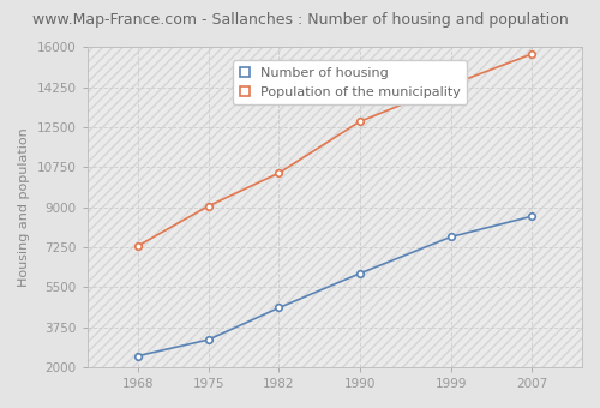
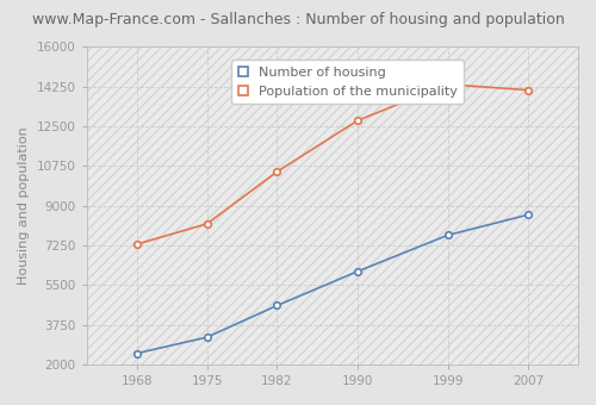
Population of the municipality/1975: 9000 -> 8200
Population of the municipality/2007: 15700 -> 14100
